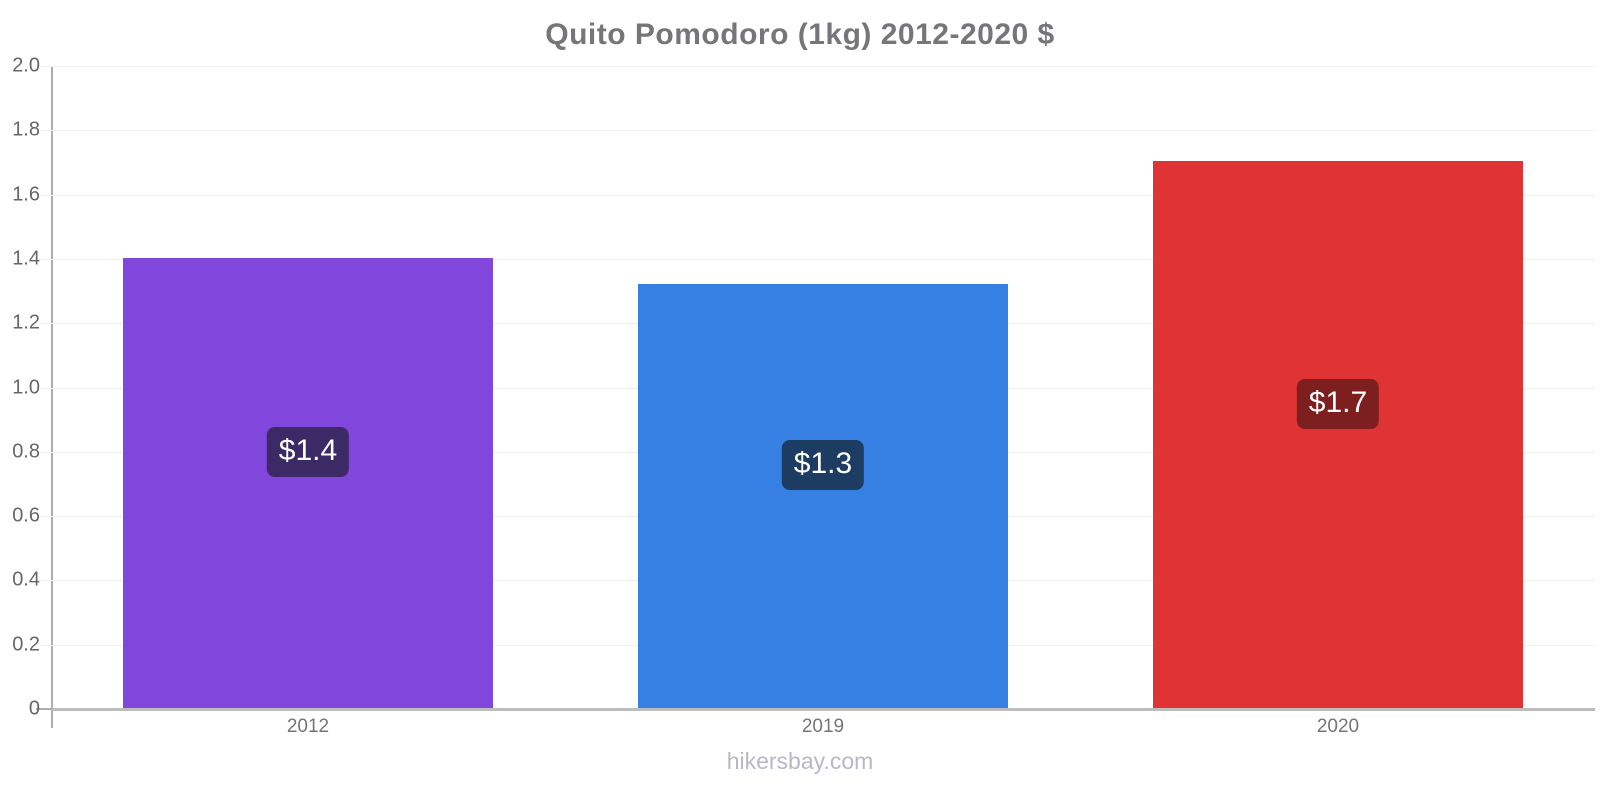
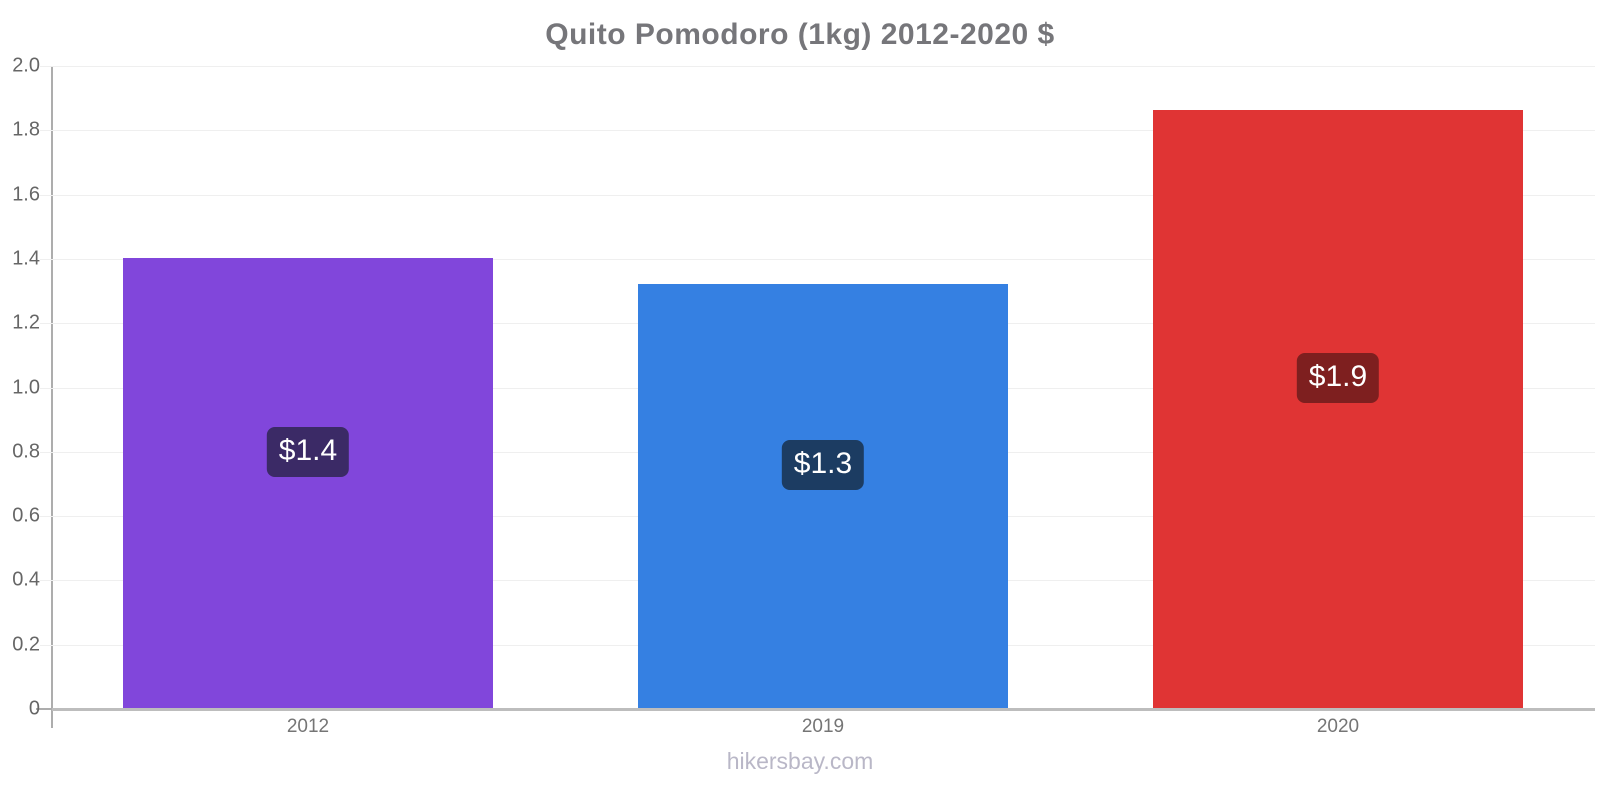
2020: $1.7 -> $1.9
